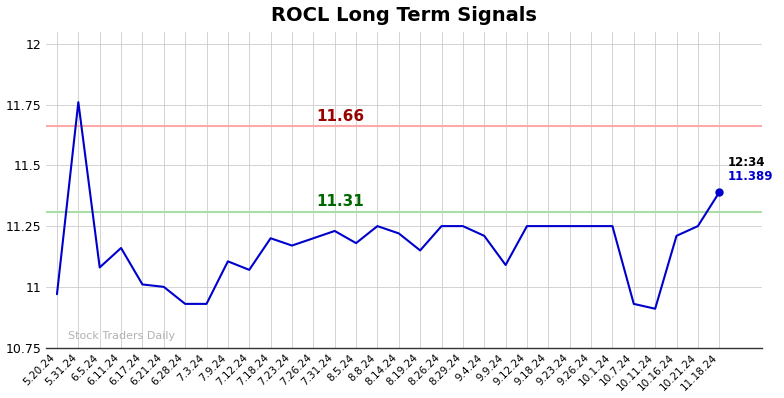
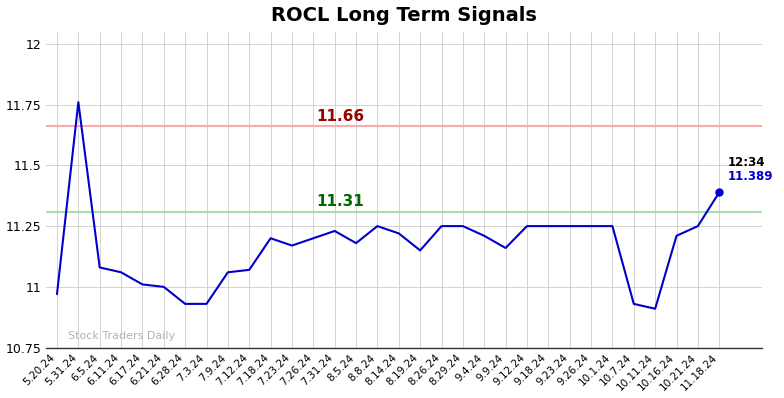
6.11.24: 11.160 -> 11.060
7.9.24: 11.105 -> 11.060
9.9.24: 11.090 -> 11.160
